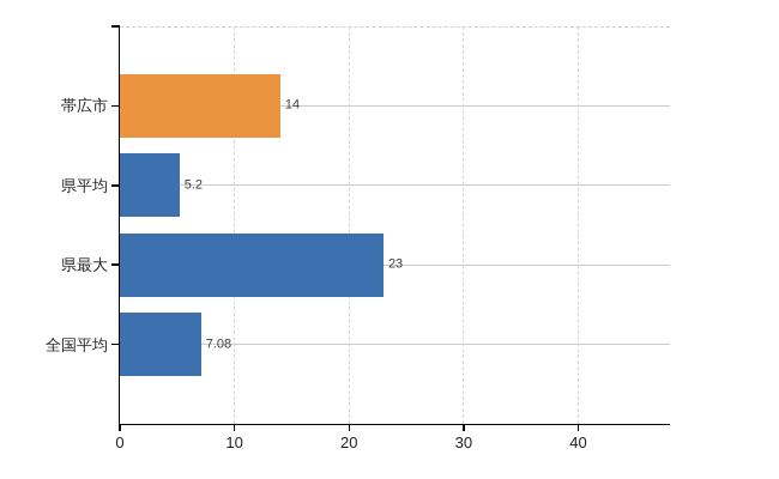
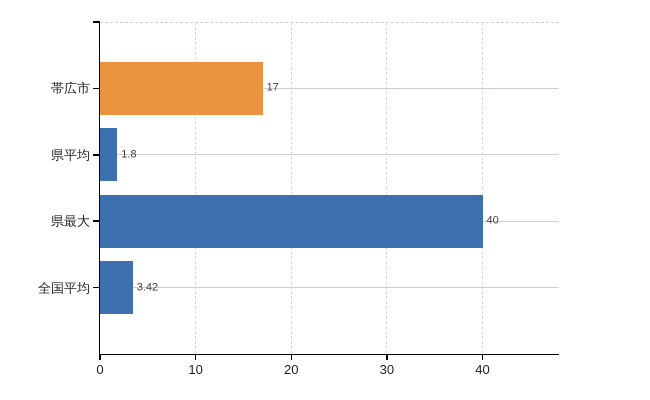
帯広市: 14 -> 17
県平均: 5.2 -> 1.8
県最大: 23 -> 40
全国平均: 7.08 -> 3.42
